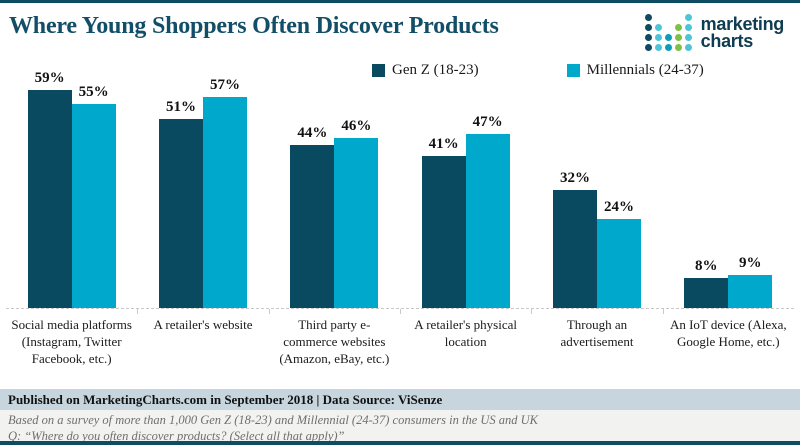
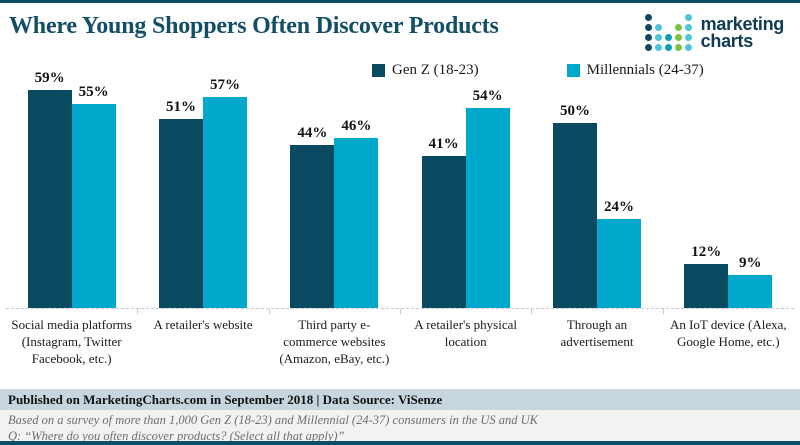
Millennials (24-37)/A retailer's physical location: 47% -> 54%
Gen Z (18-23)/Through an advertisement: 32% -> 50%
Gen Z (18-23)/An IoT device (Alexa, Google Home, etc.): 8% -> 12%
